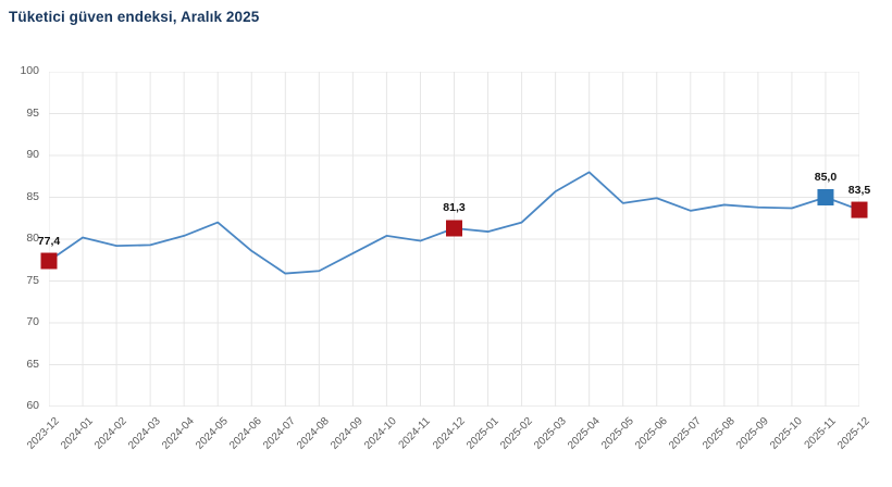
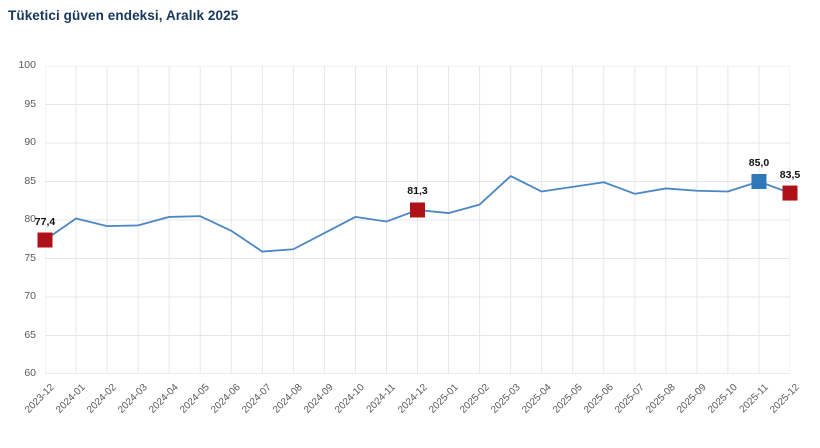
2024-05: 82 -> 80
2025-04: 88 -> 84
